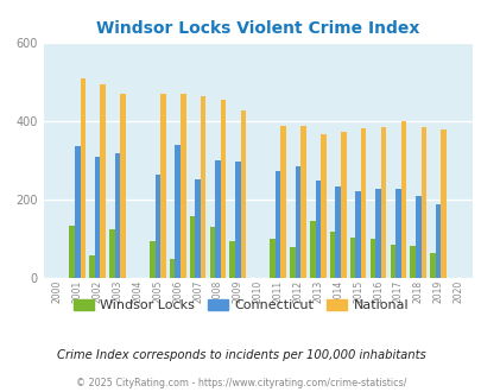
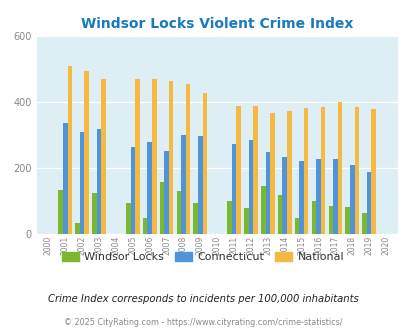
Windsor Locks/2002: 60 -> 35
Connecticut/2006: 340 -> 280
Windsor Locks/2015: 105 -> 48
